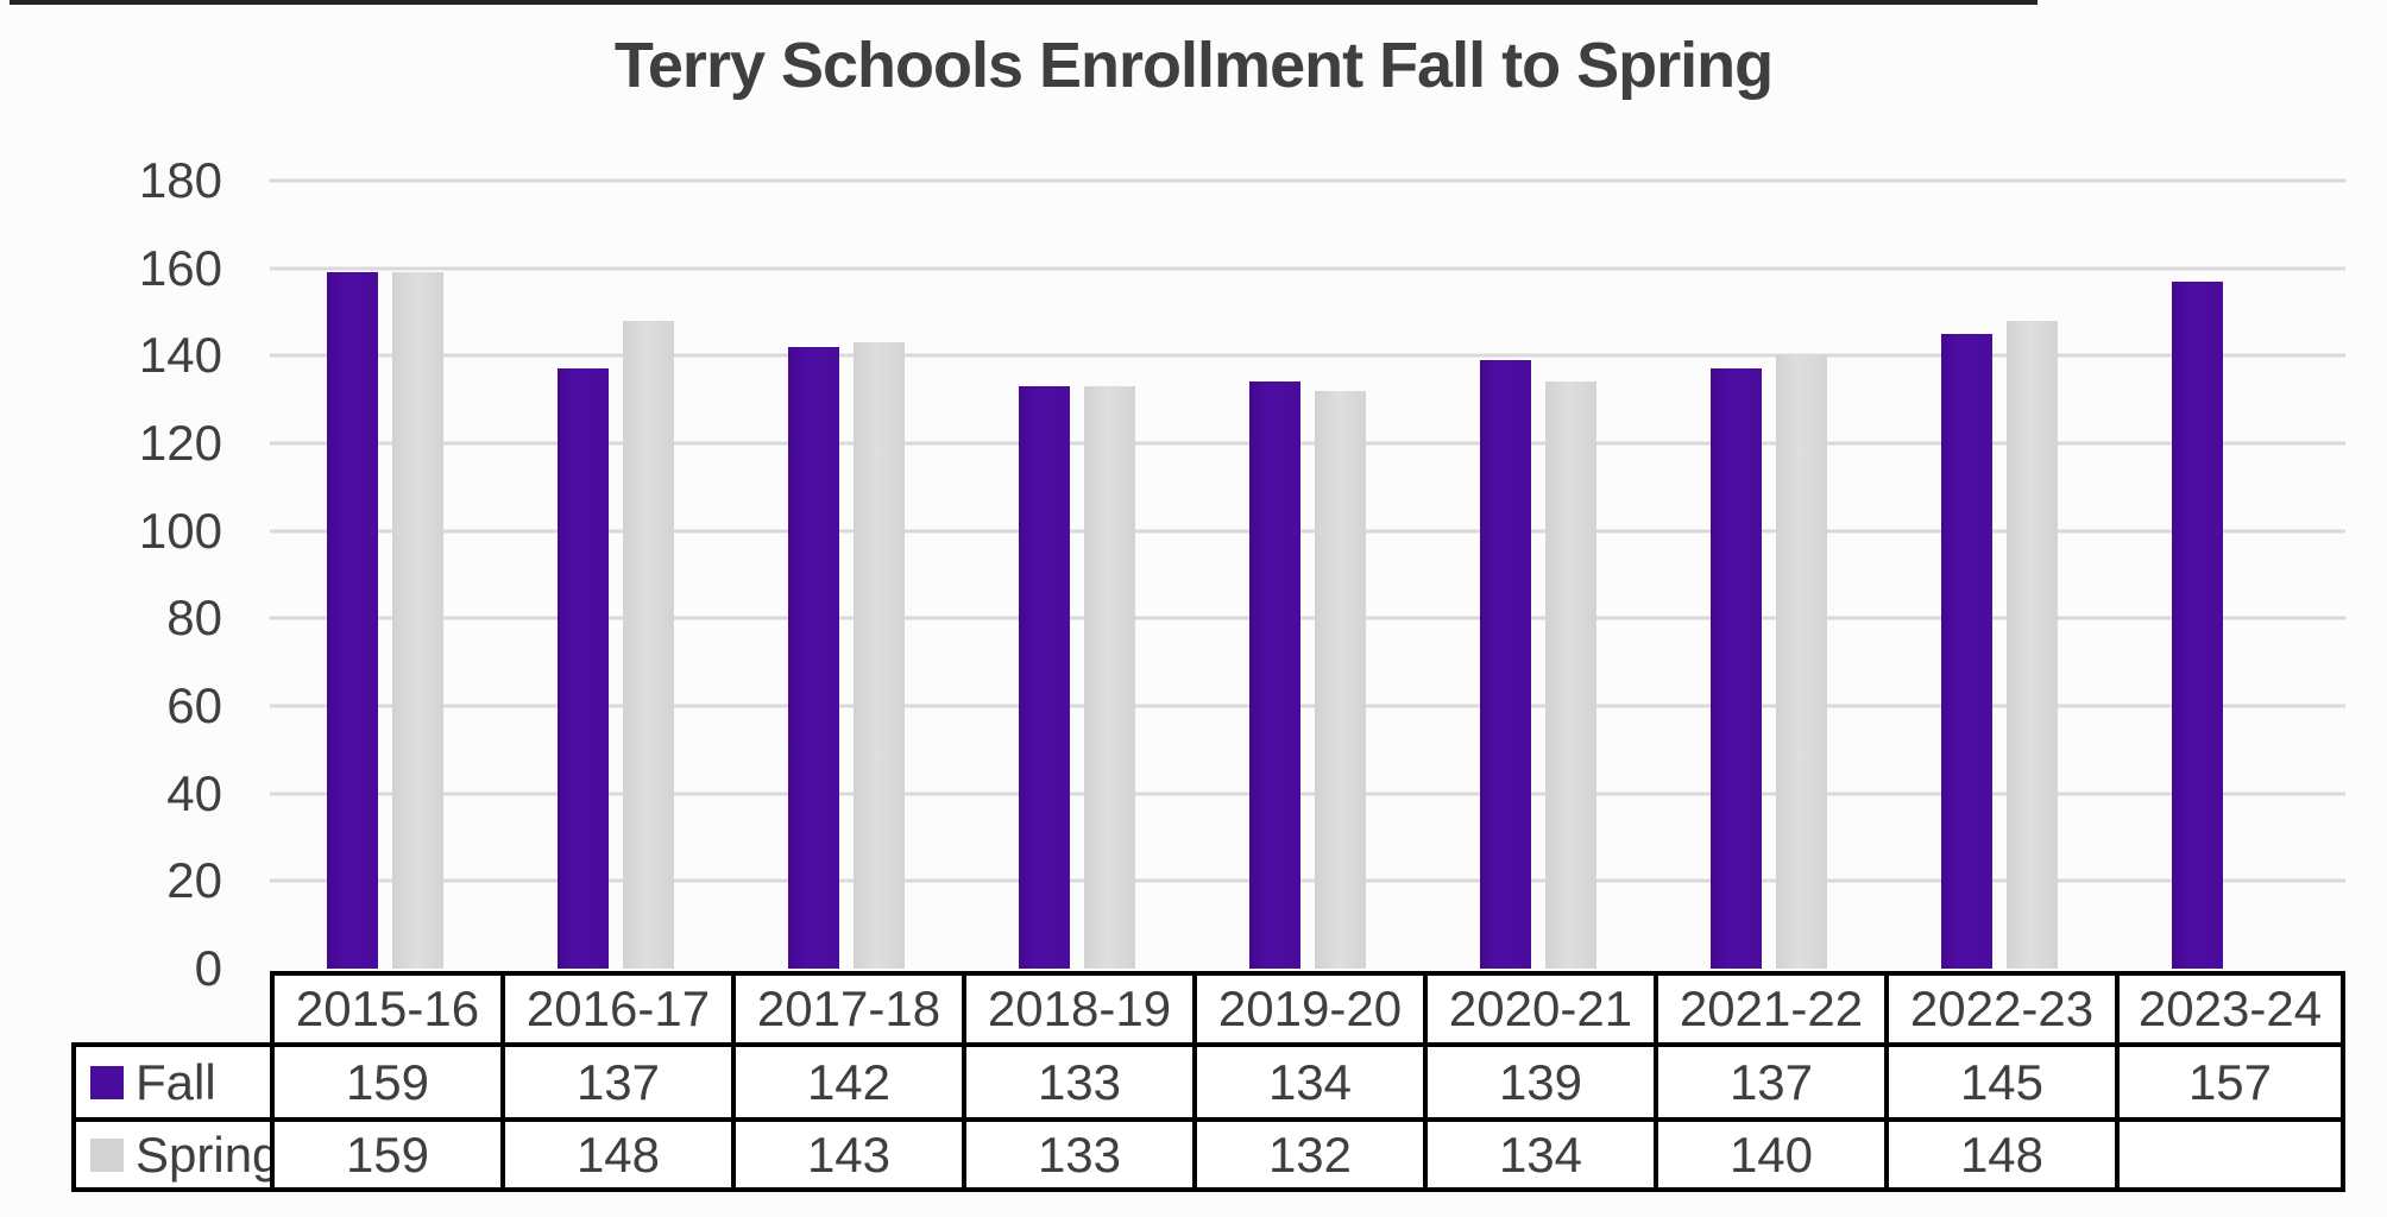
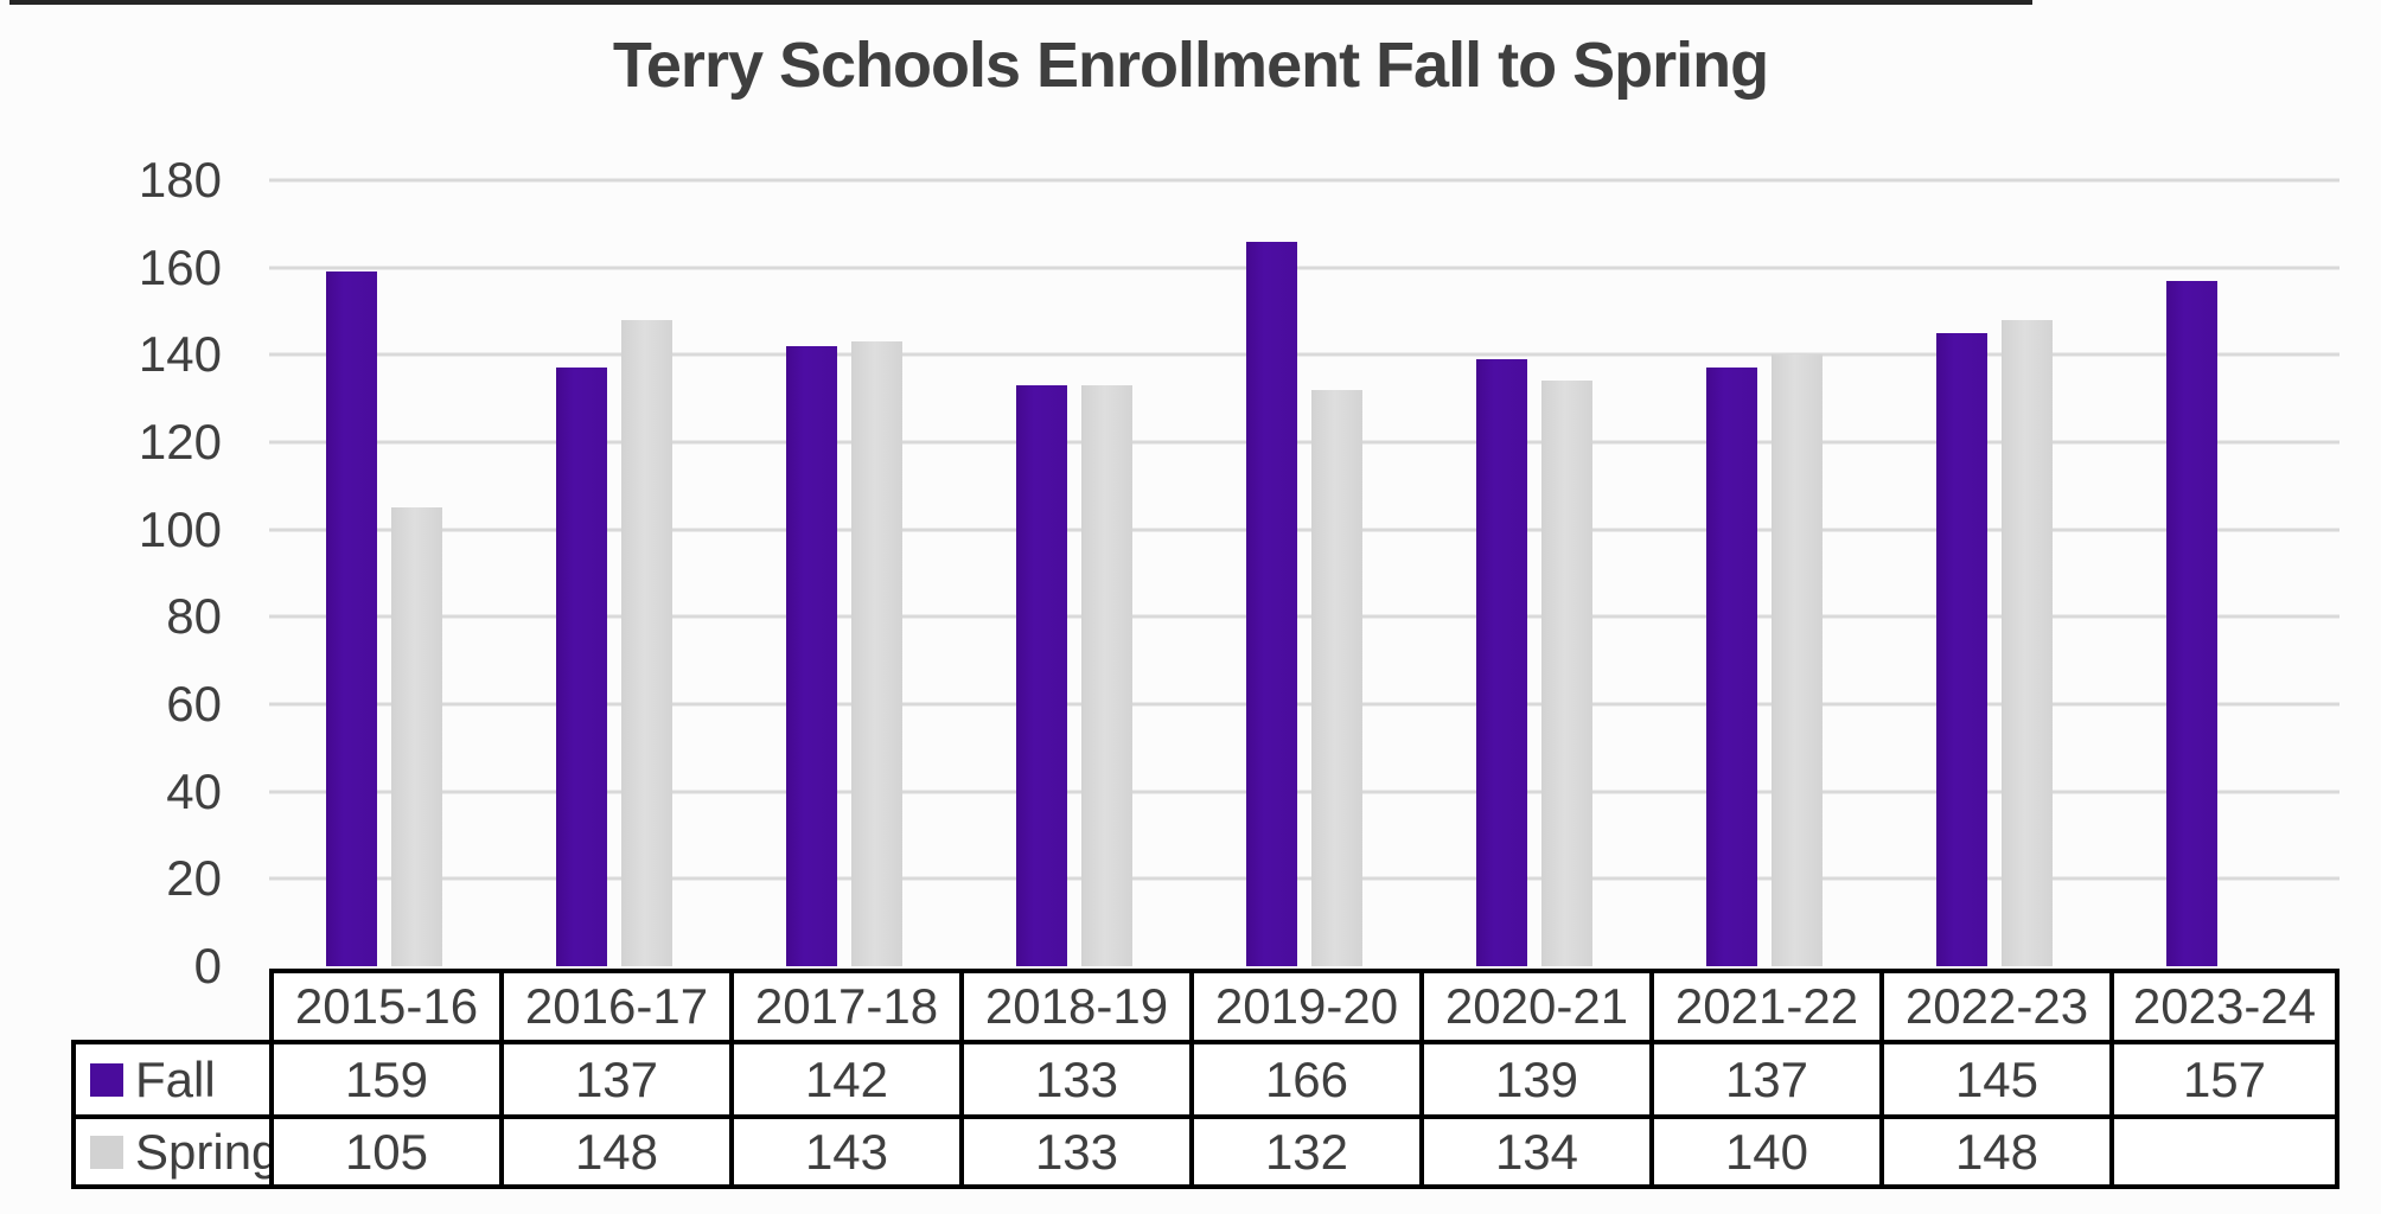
Spring/2015-16: 159 -> 105
Fall/2019-20: 134 -> 166
